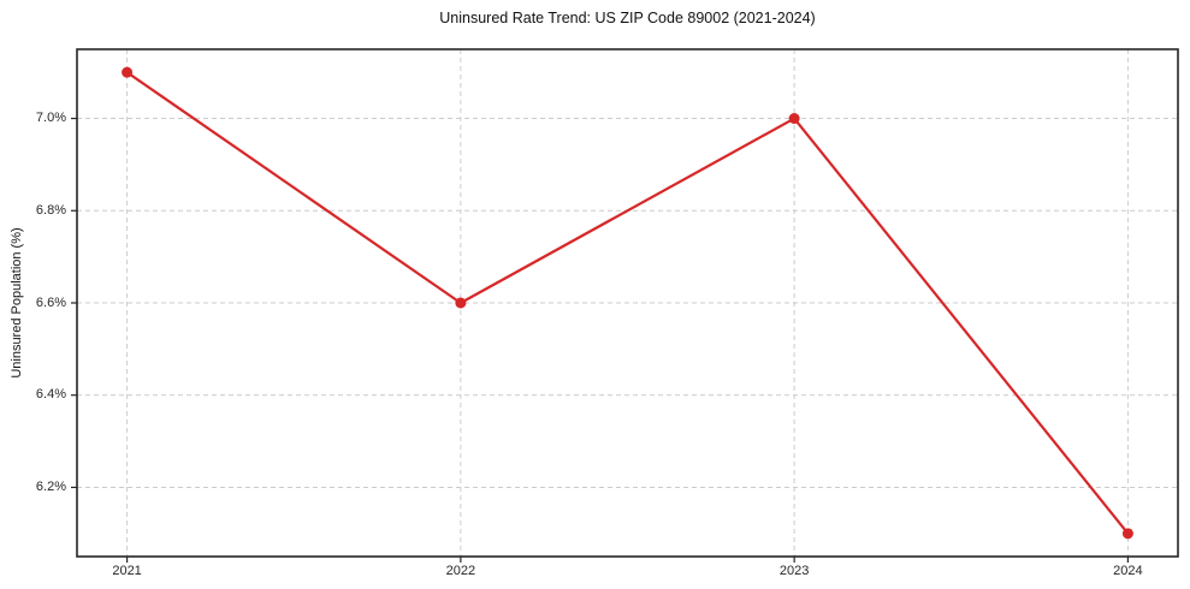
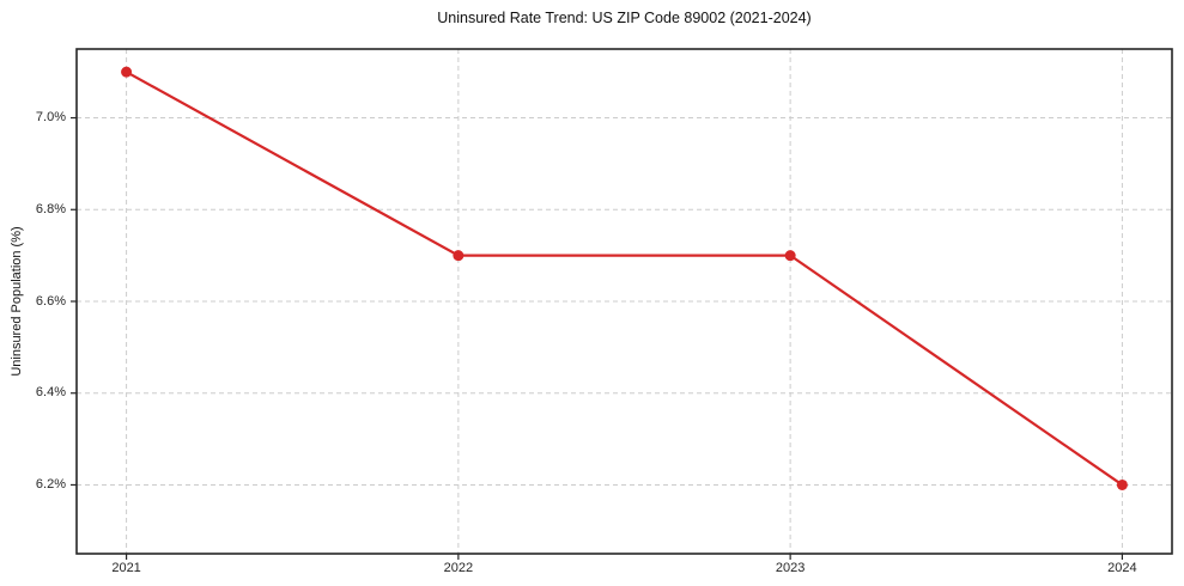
2022: 6.6% -> 6.7%
2023: 7.0% -> 6.7%
2024: 6.1% -> 6.2%
